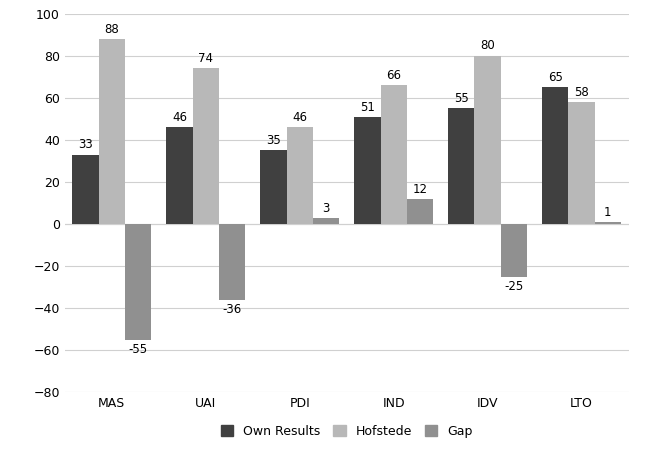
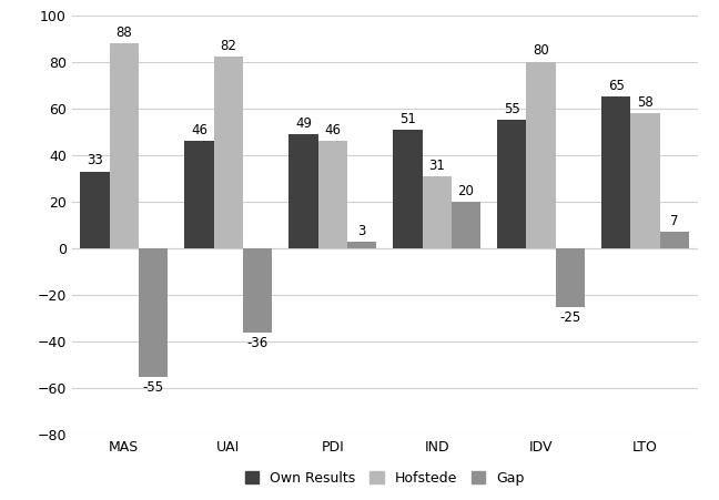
Hofstede/UAI: 74 -> 82
Own Results/PDI: 35 -> 49
Hofstede/IND: 66 -> 31
Gap/IND: 12 -> 20
Gap/LTO: 1 -> 7
